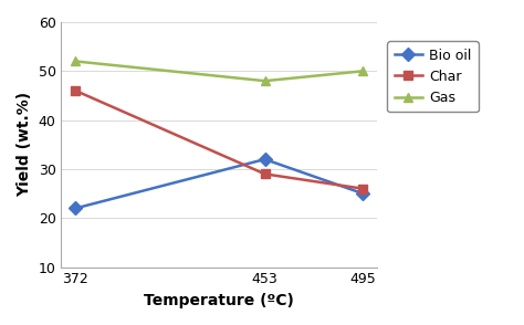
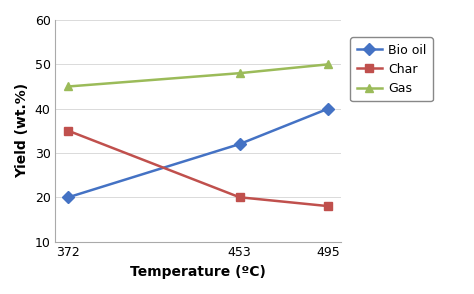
Bio oil/372: 22 -> 20
Char/372: 46 -> 35
Gas/372: 52 -> 45
Char/453: 29 -> 20
Bio oil/495: 25 -> 40
Char/495: 26 -> 18
